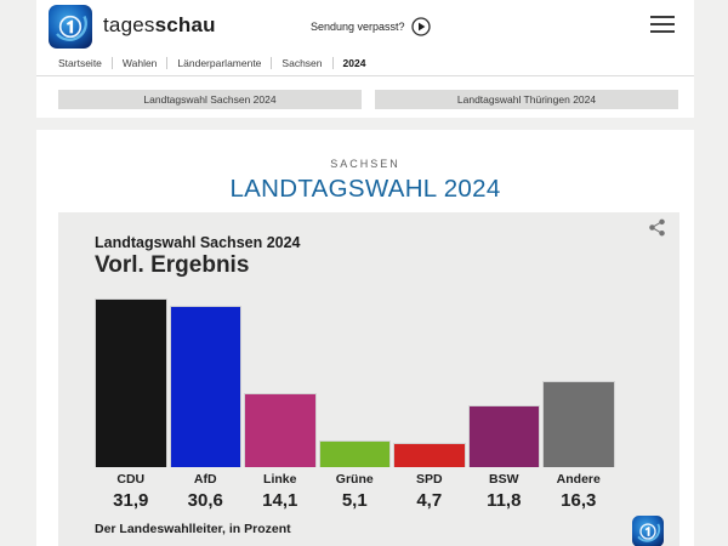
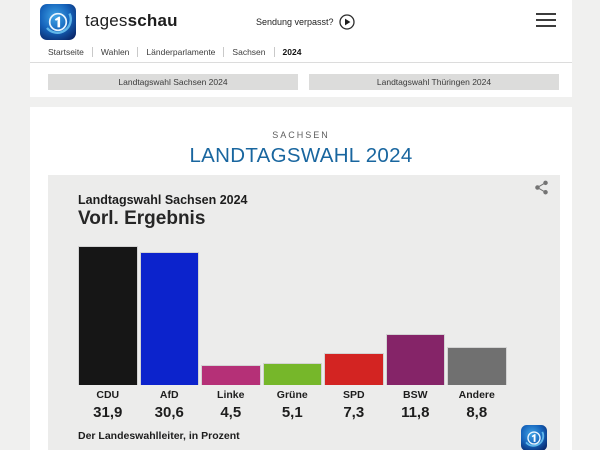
Linke: 14,1 -> 4,5
SPD: 4,7 -> 7,3
Andere: 16,3 -> 8,8
